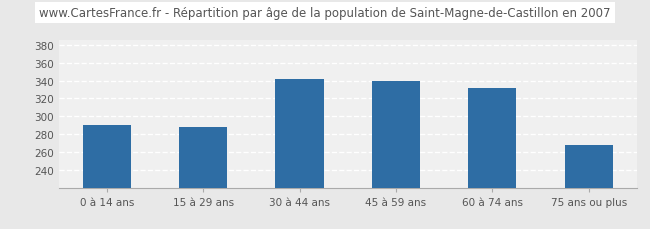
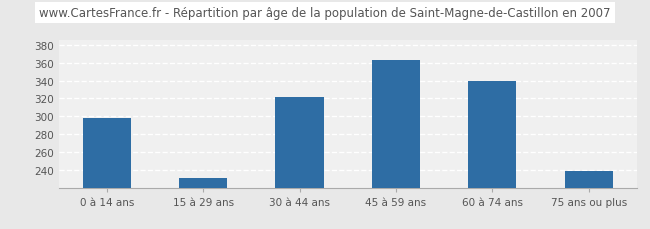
0 à 14 ans: 290 -> 298
15 à 29 ans: 288 -> 231
30 à 44 ans: 342 -> 321
45 à 59 ans: 340 -> 363
60 à 74 ans: 332 -> 339
75 ans ou plus: 268 -> 239
